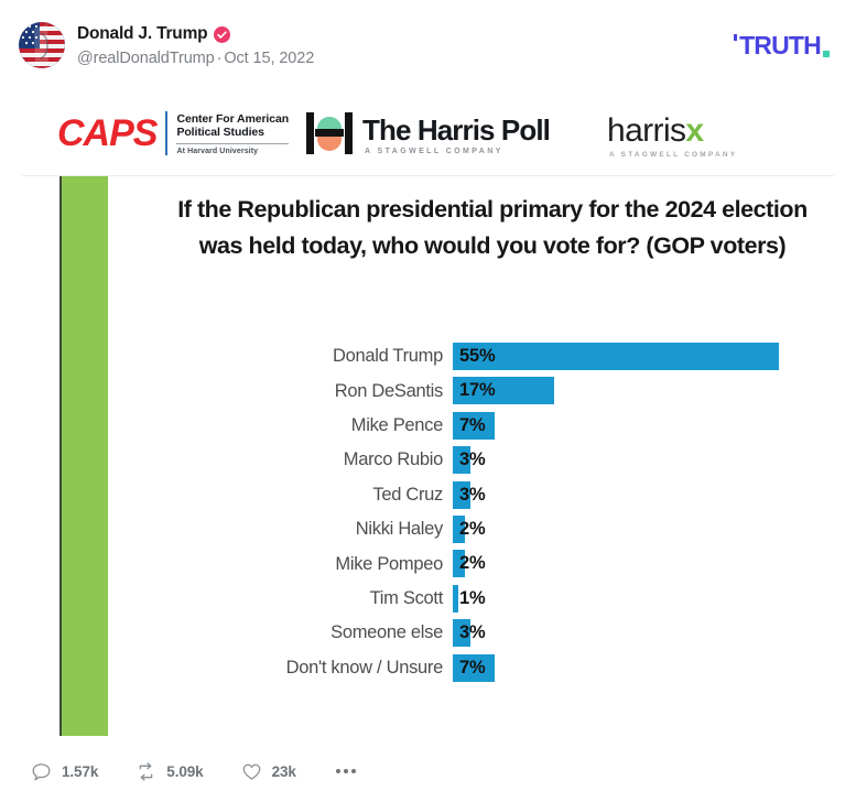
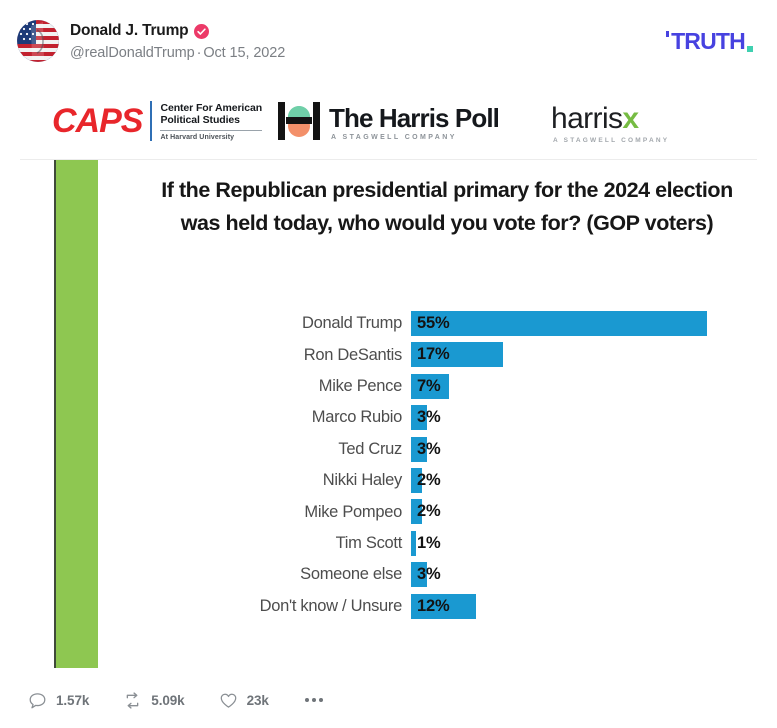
Don't know / Unsure: 7% -> 12%
